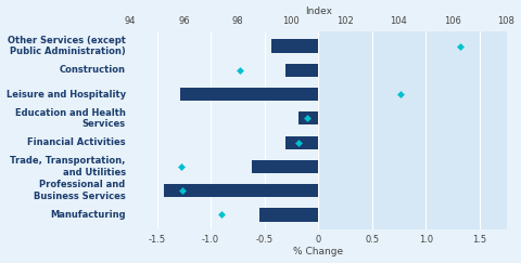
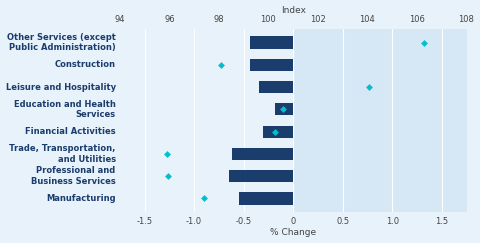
Construction: -0.30 -> -0.44
Leisure and Hospitality: -1.28 -> -0.35
Professional and Business Services: -1.44 -> -0.65
